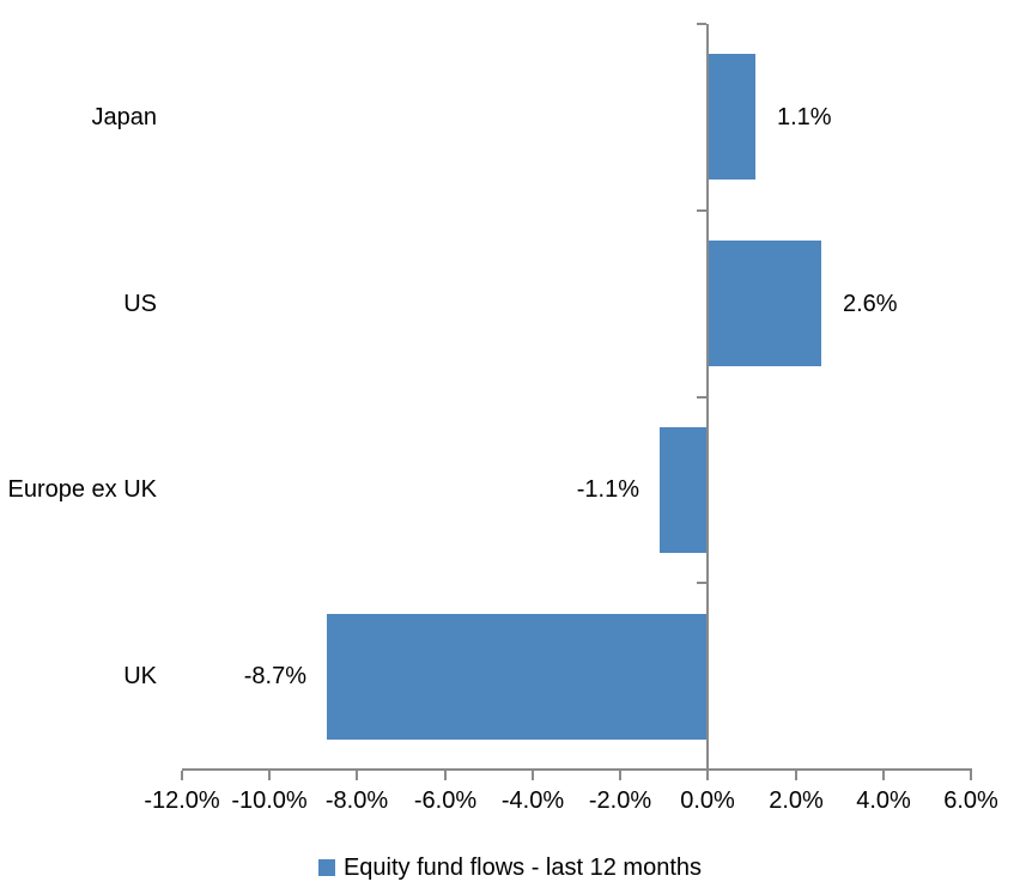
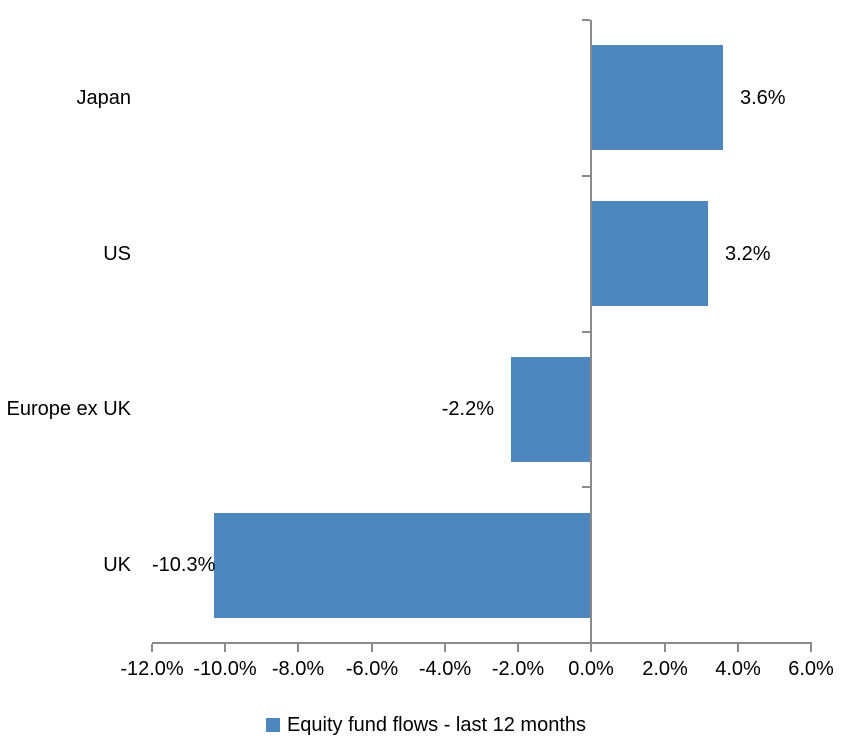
Japan: 1.1% -> 3.6%
US: 2.6% -> 3.2%
Europe ex UK: -1.1% -> -2.2%
UK: -8.7% -> -10.3%
